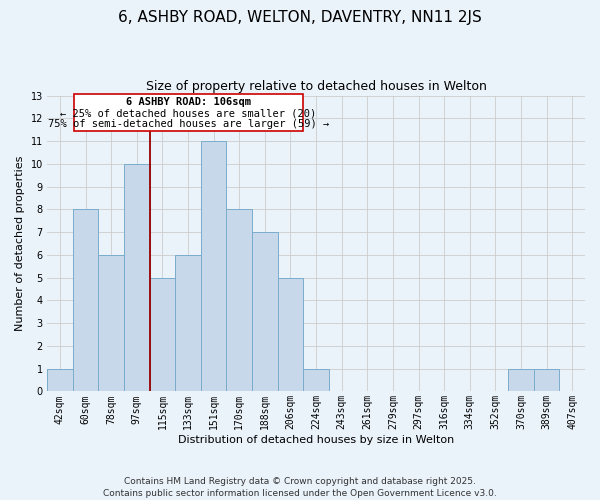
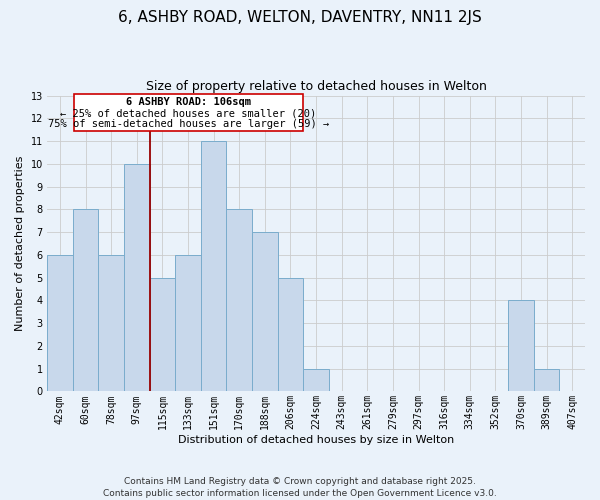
42sqm: 1 -> 6
370sqm: 1 -> 4
